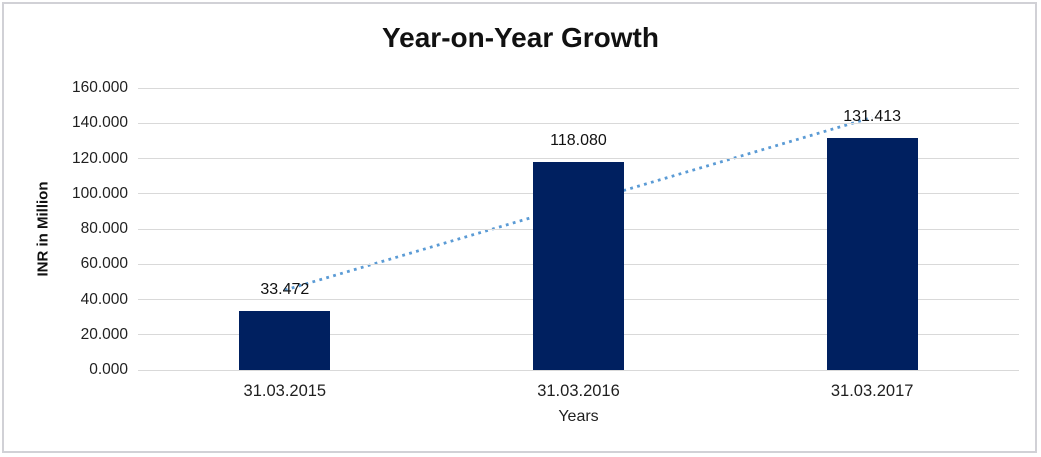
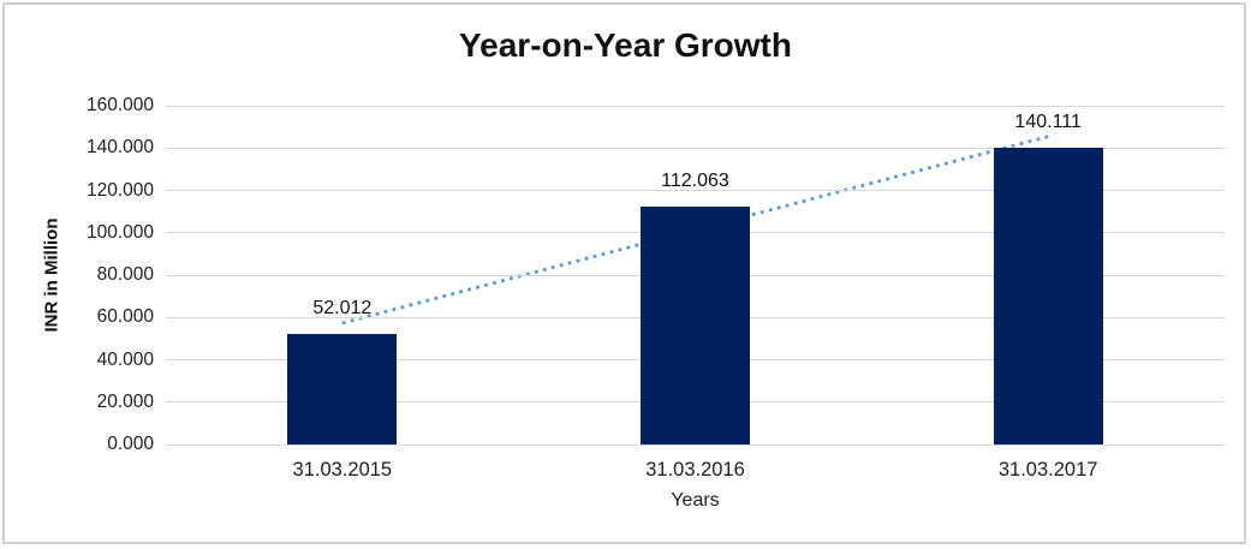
31.03.2015: 33.472 -> 52.012
31.03.2016: 118.080 -> 112.063
31.03.2017: 131.413 -> 140.111
